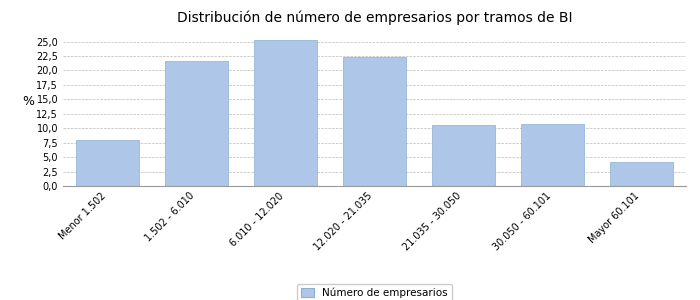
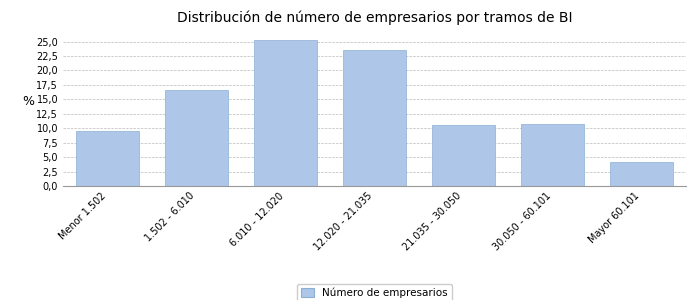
Menor 1.502: 8,0 -> 9,6
1.502 - 6.010: 21,6 -> 16,6
12.020 - 21.035: 22,4 -> 23,6
